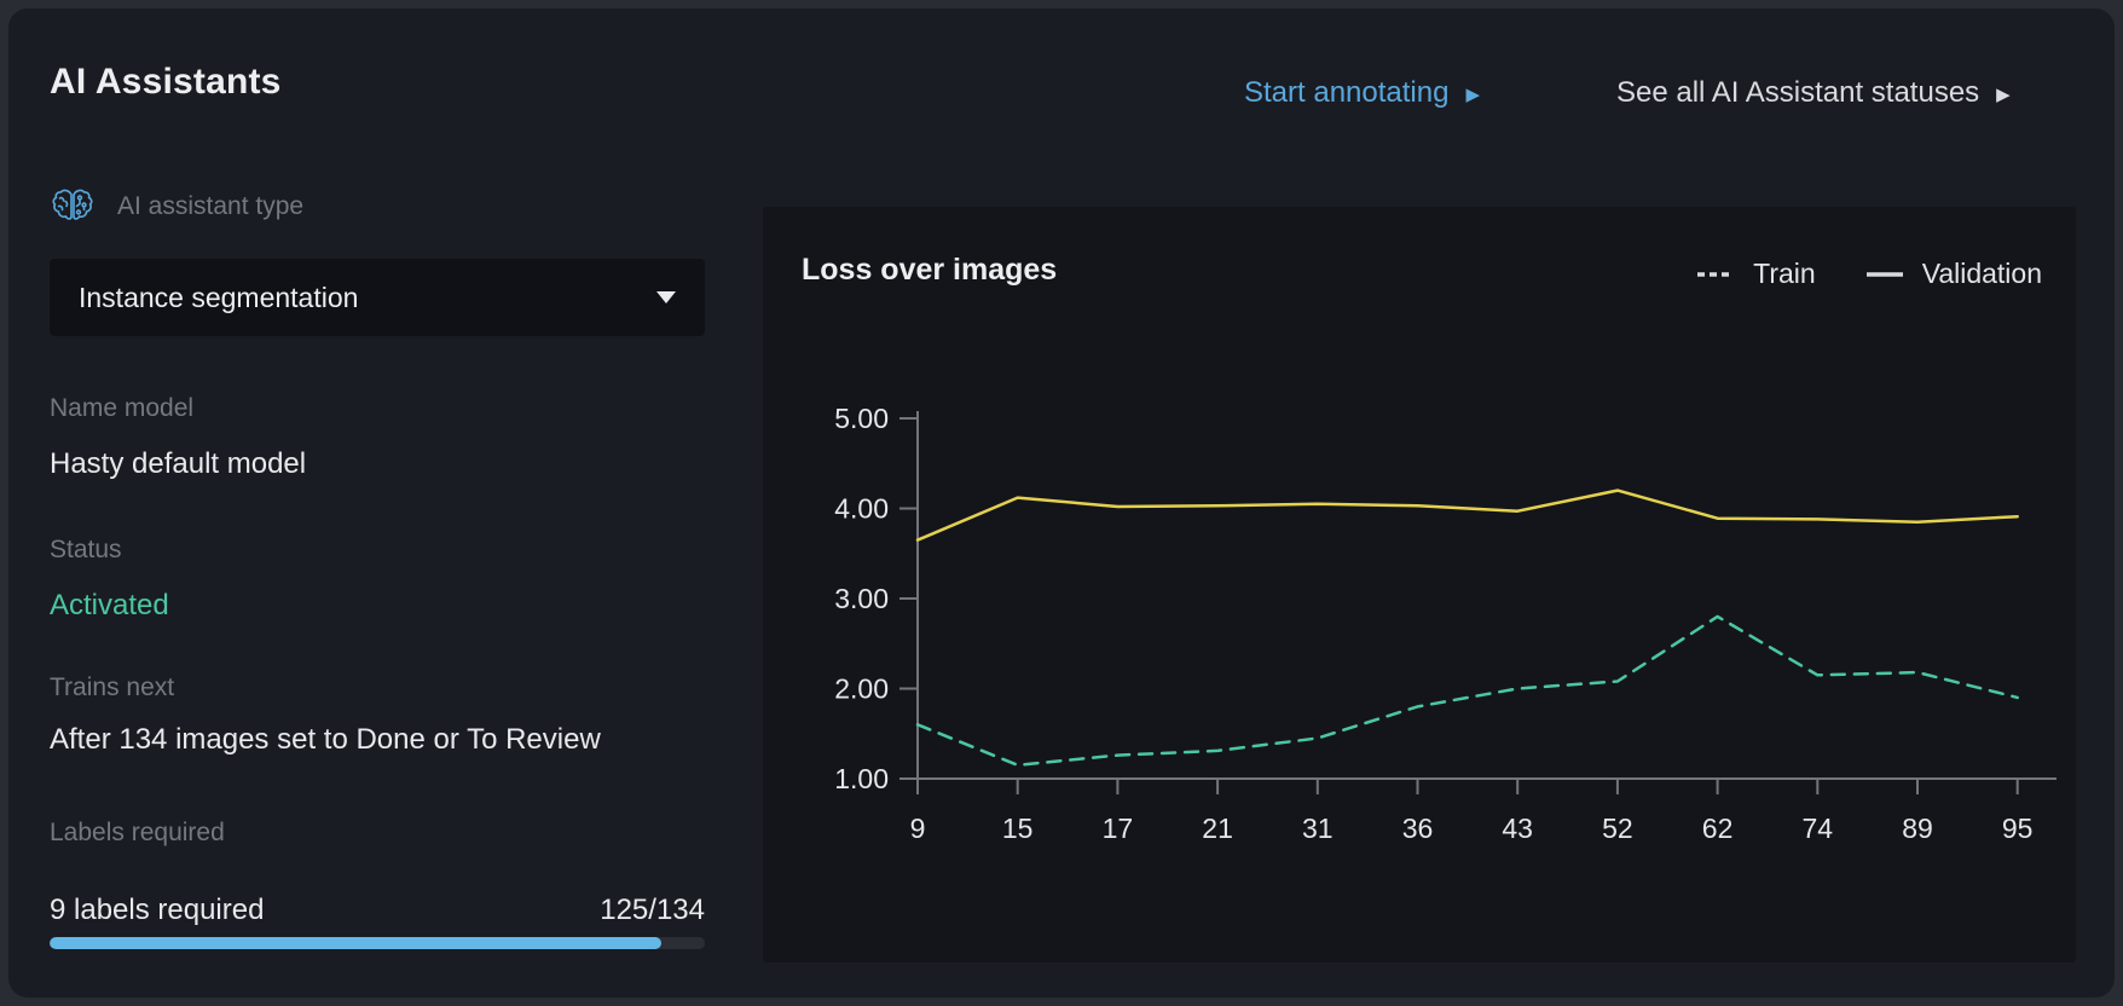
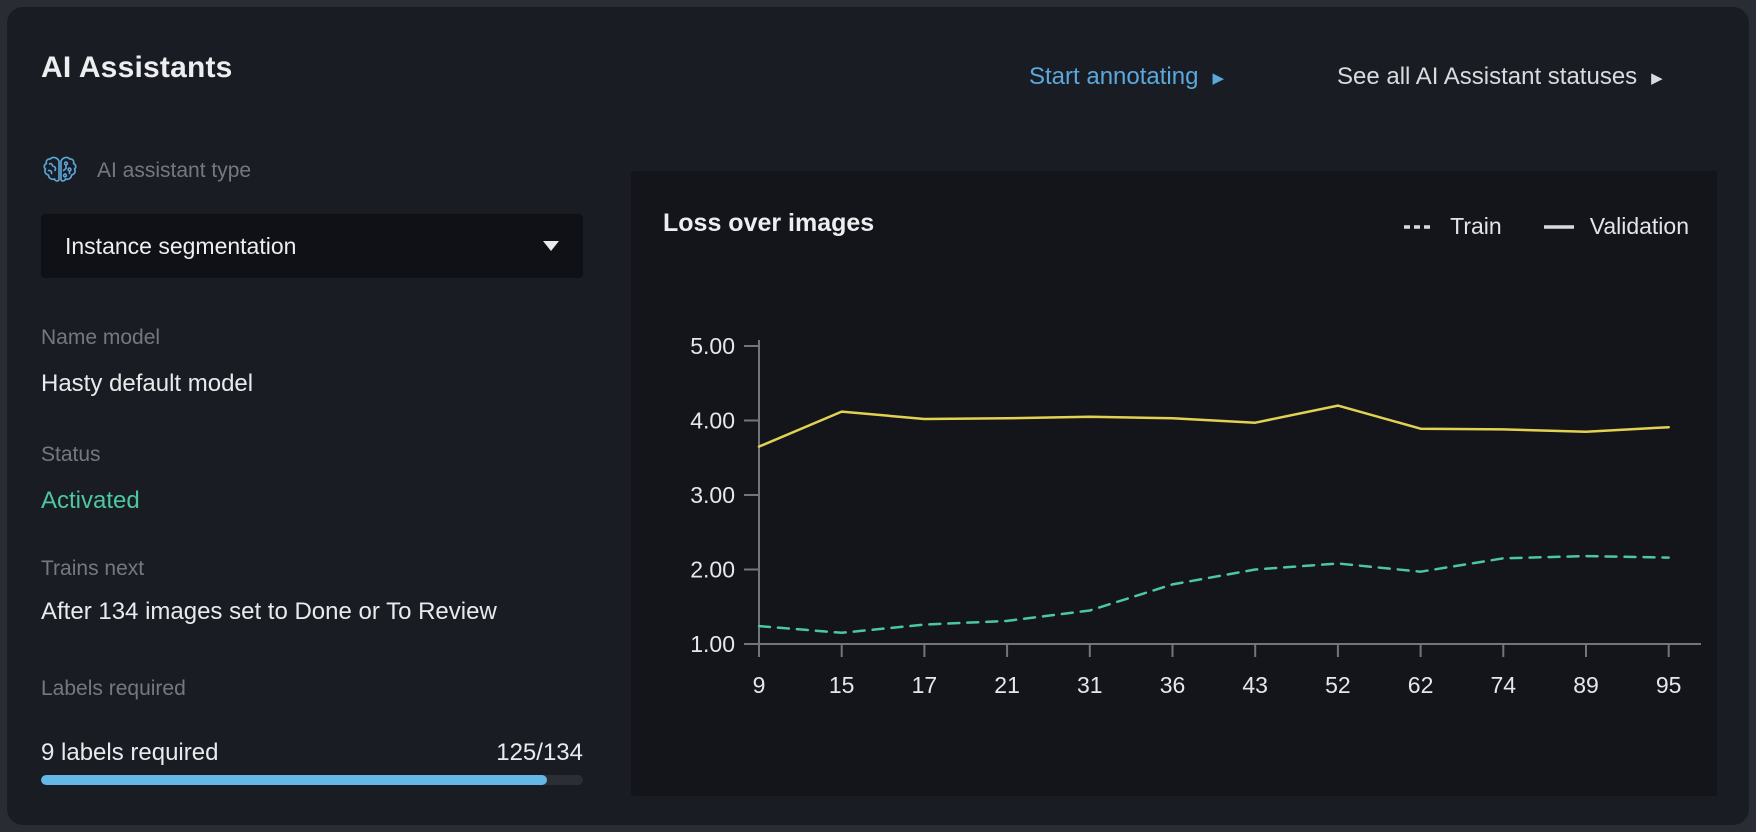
Train/9: 1.6 -> 1.2
Train/62: 2.8 -> 2.0
Train/95: 1.9 -> 2.2
